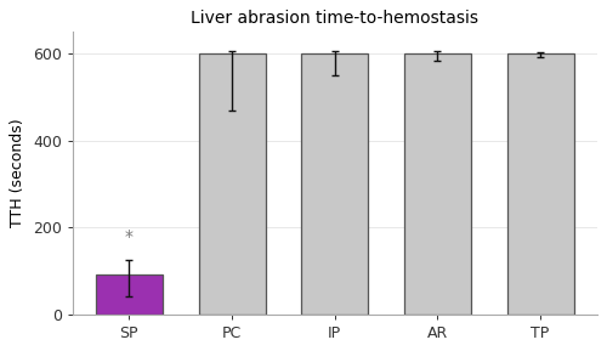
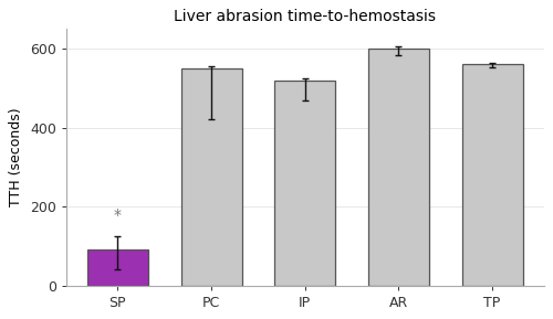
PC: 600 -> 550
IP: 600 -> 520
TP: 600 -> 560
